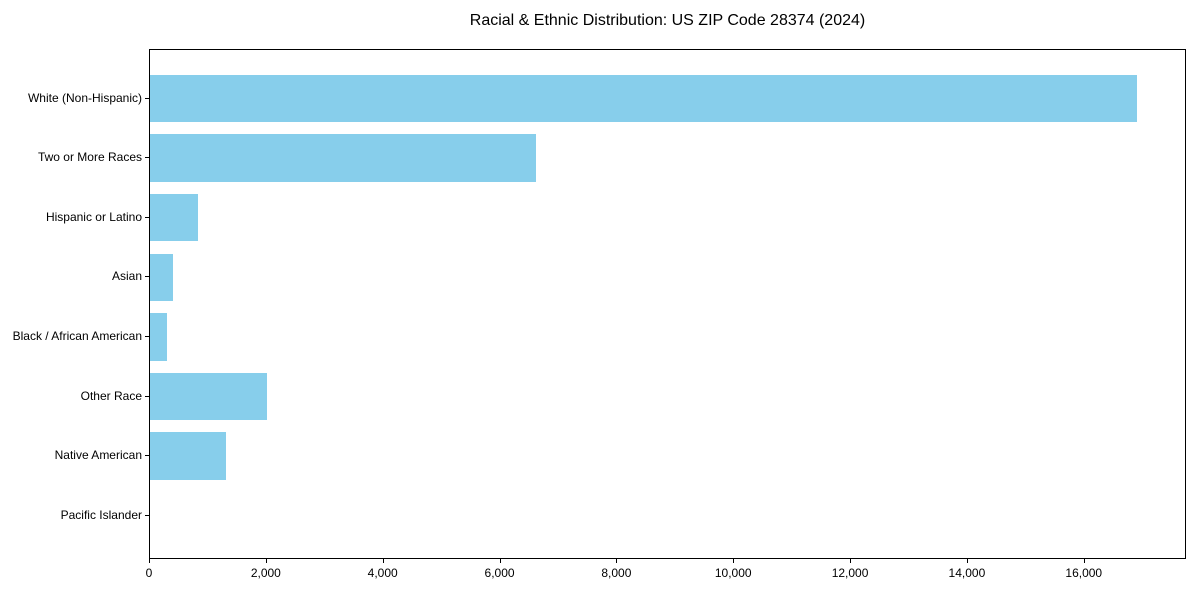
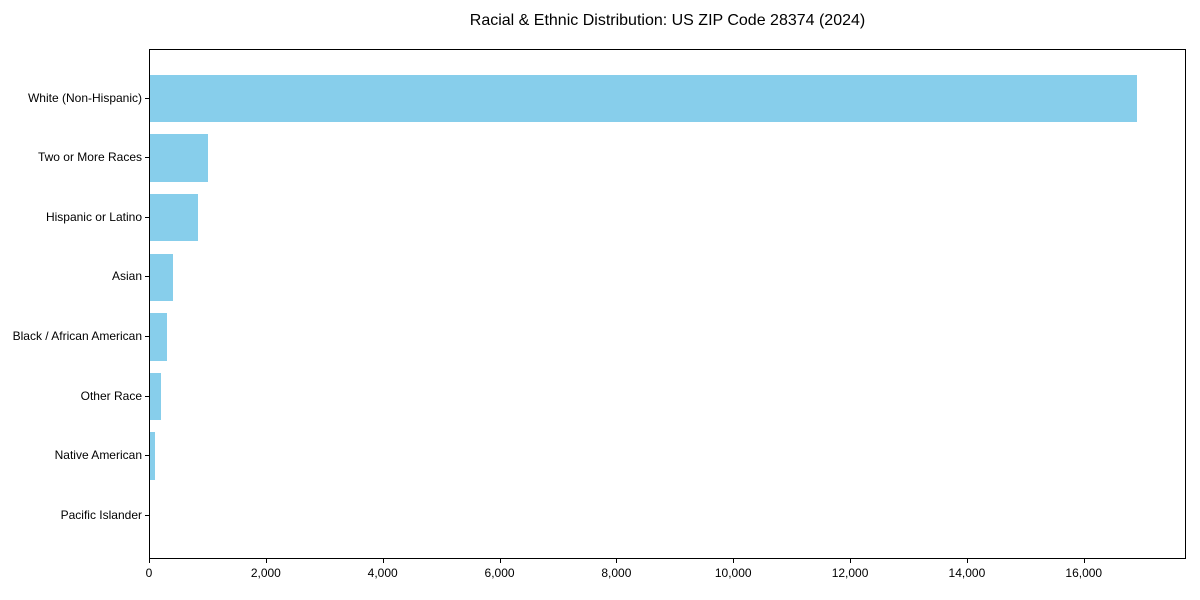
Two or More Races: 6600 -> 1000
Other Race: 2000 -> 200
Native American: 1300 -> 100
